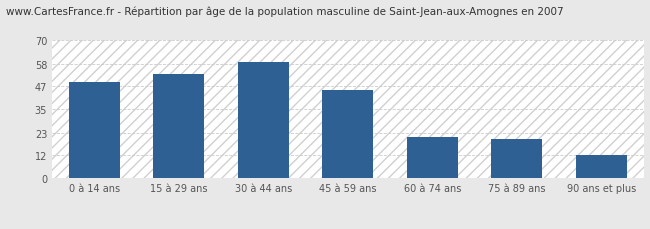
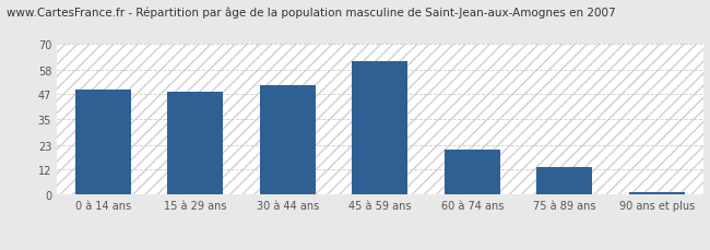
15 à 29 ans: 53 -> 48
30 à 44 ans: 59 -> 51
45 à 59 ans: 45 -> 62
75 à 89 ans: 20 -> 13
90 ans et plus: 12 -> 1
